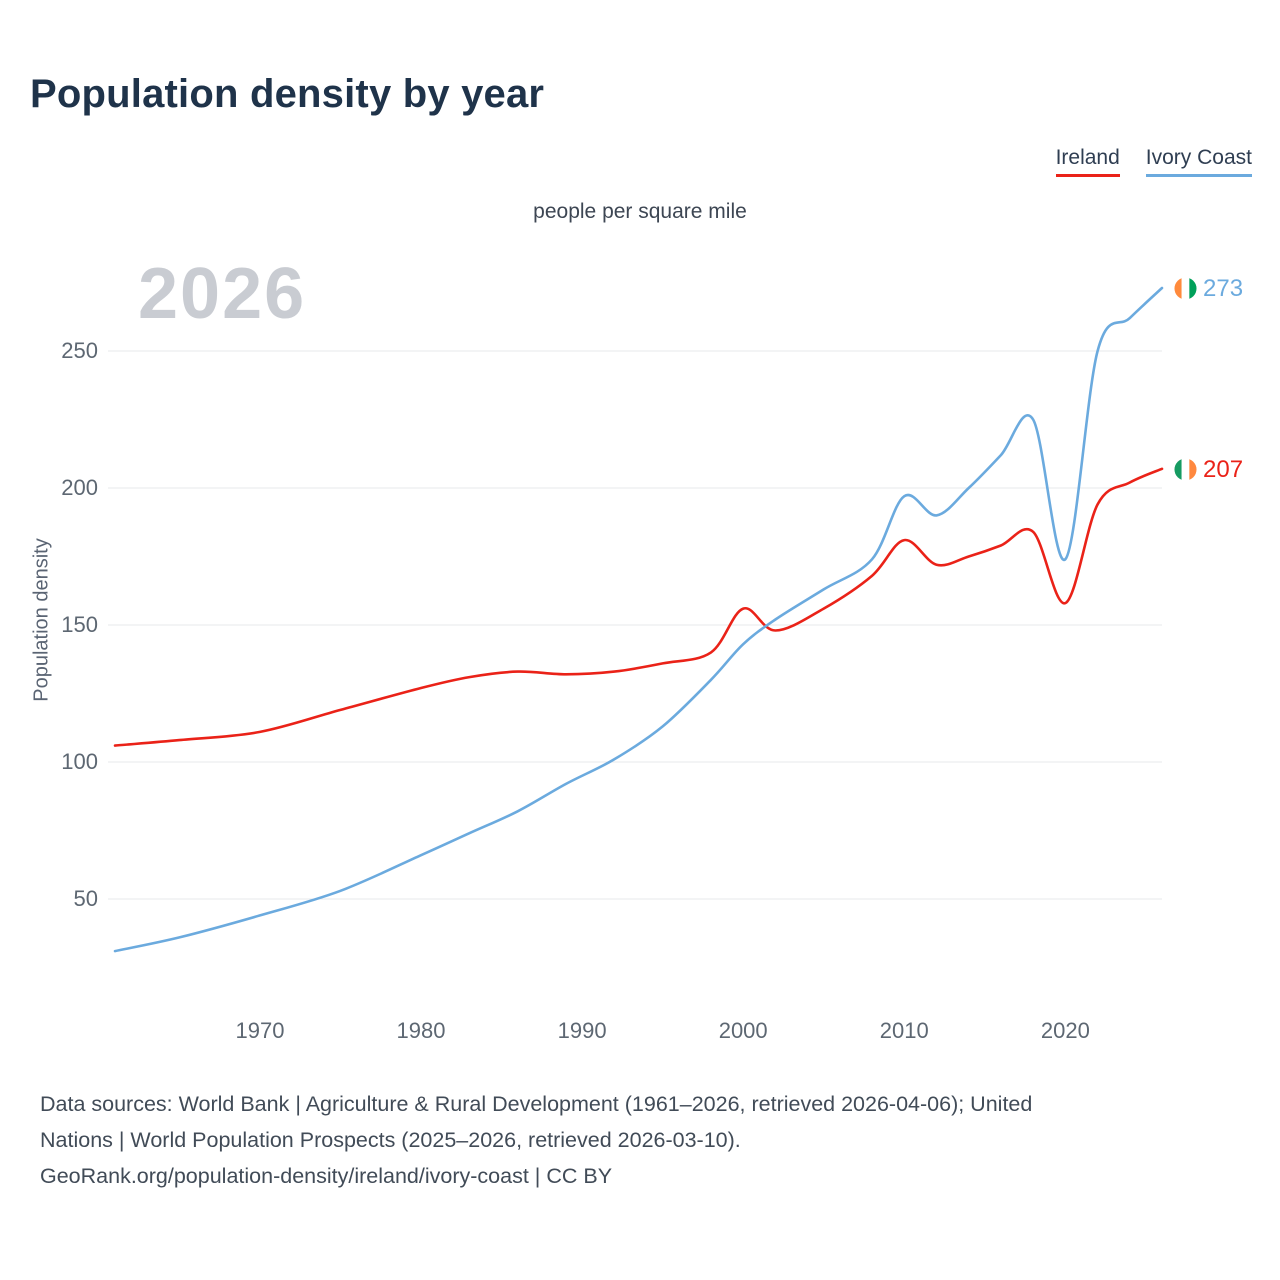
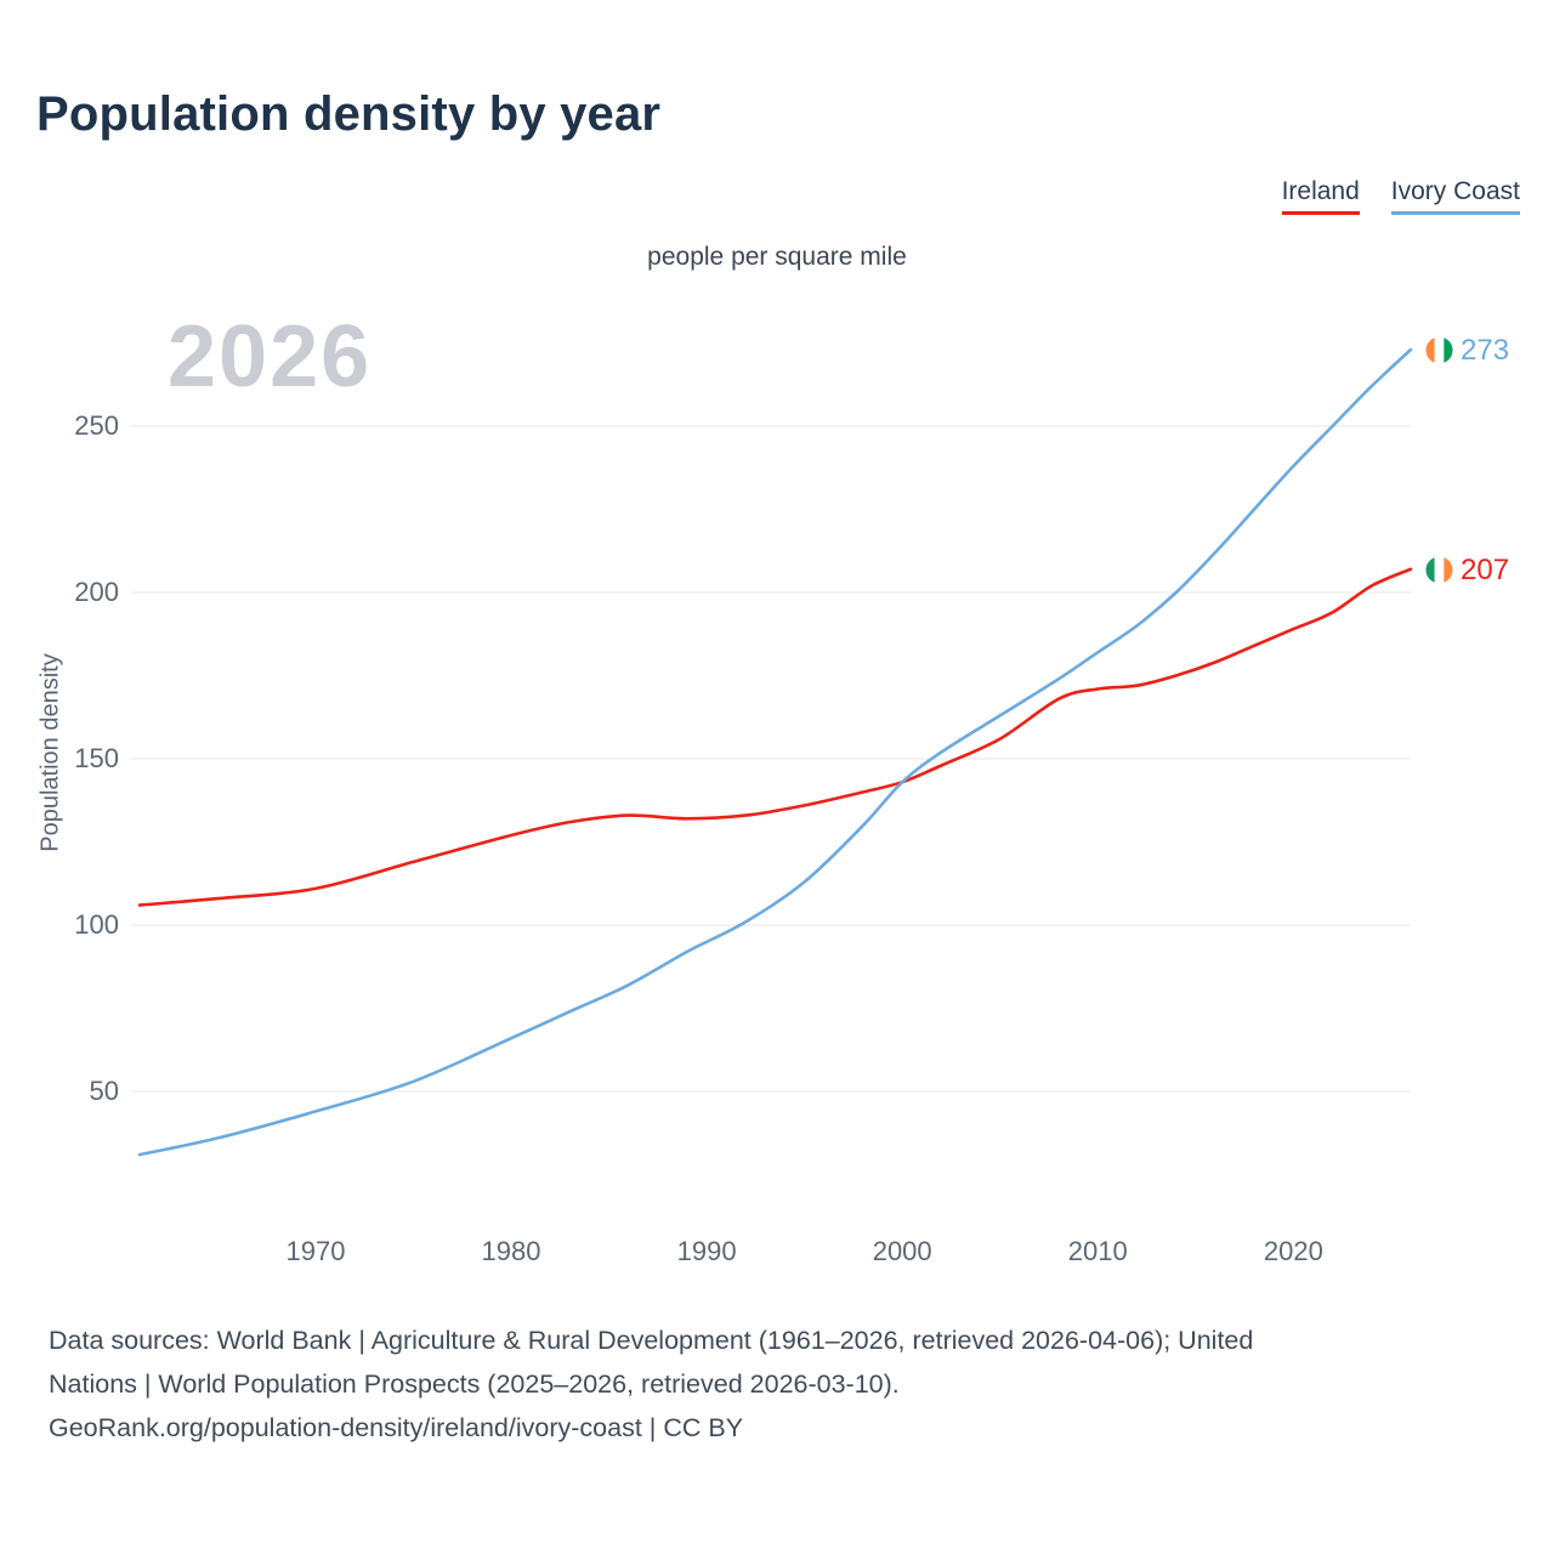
Ireland/2000: 156 -> 143
Ireland/2010: 181 -> 171
Ivory Coast/2010: 197 -> 182
Ireland/2020: 158 -> 189
Ivory Coast/2020: 174 -> 238
